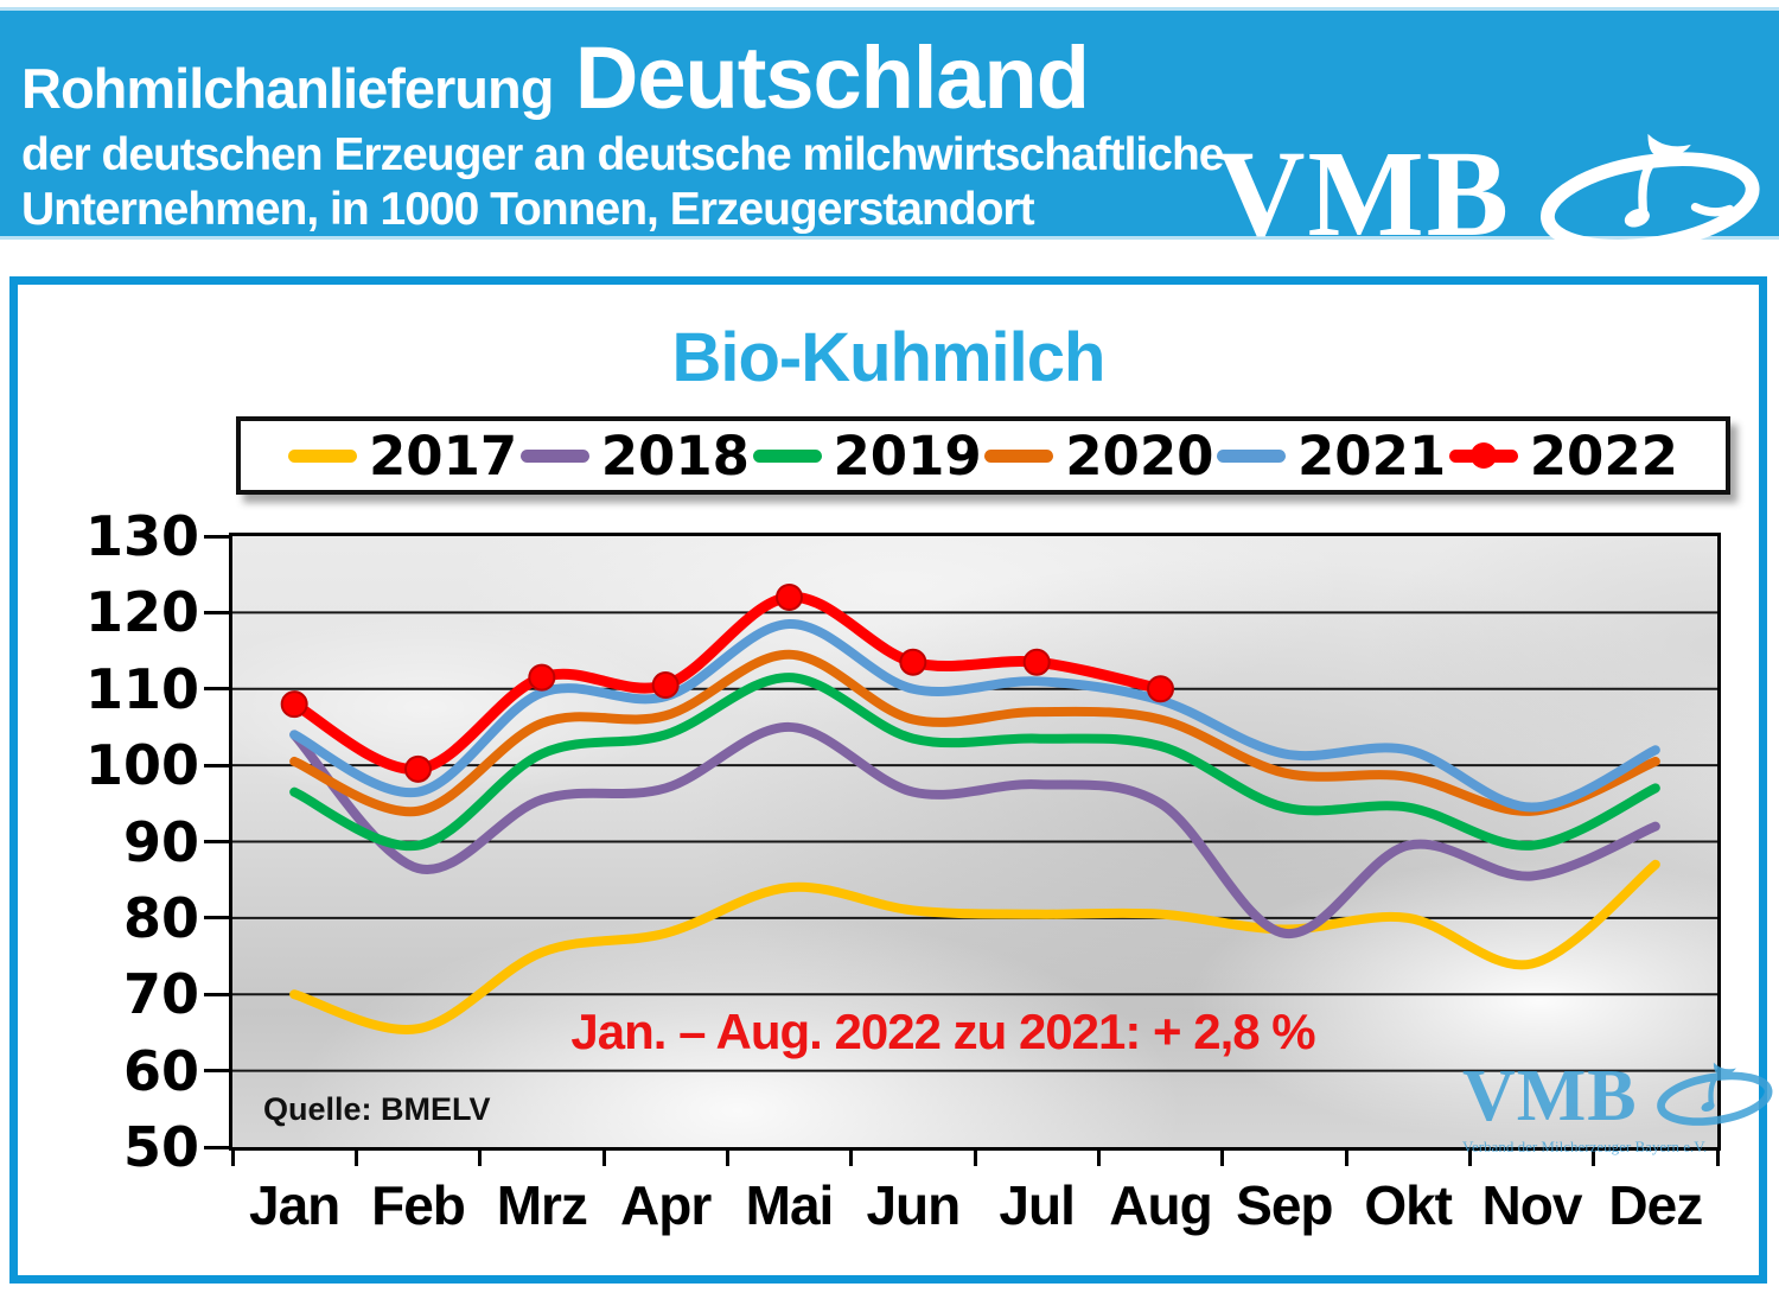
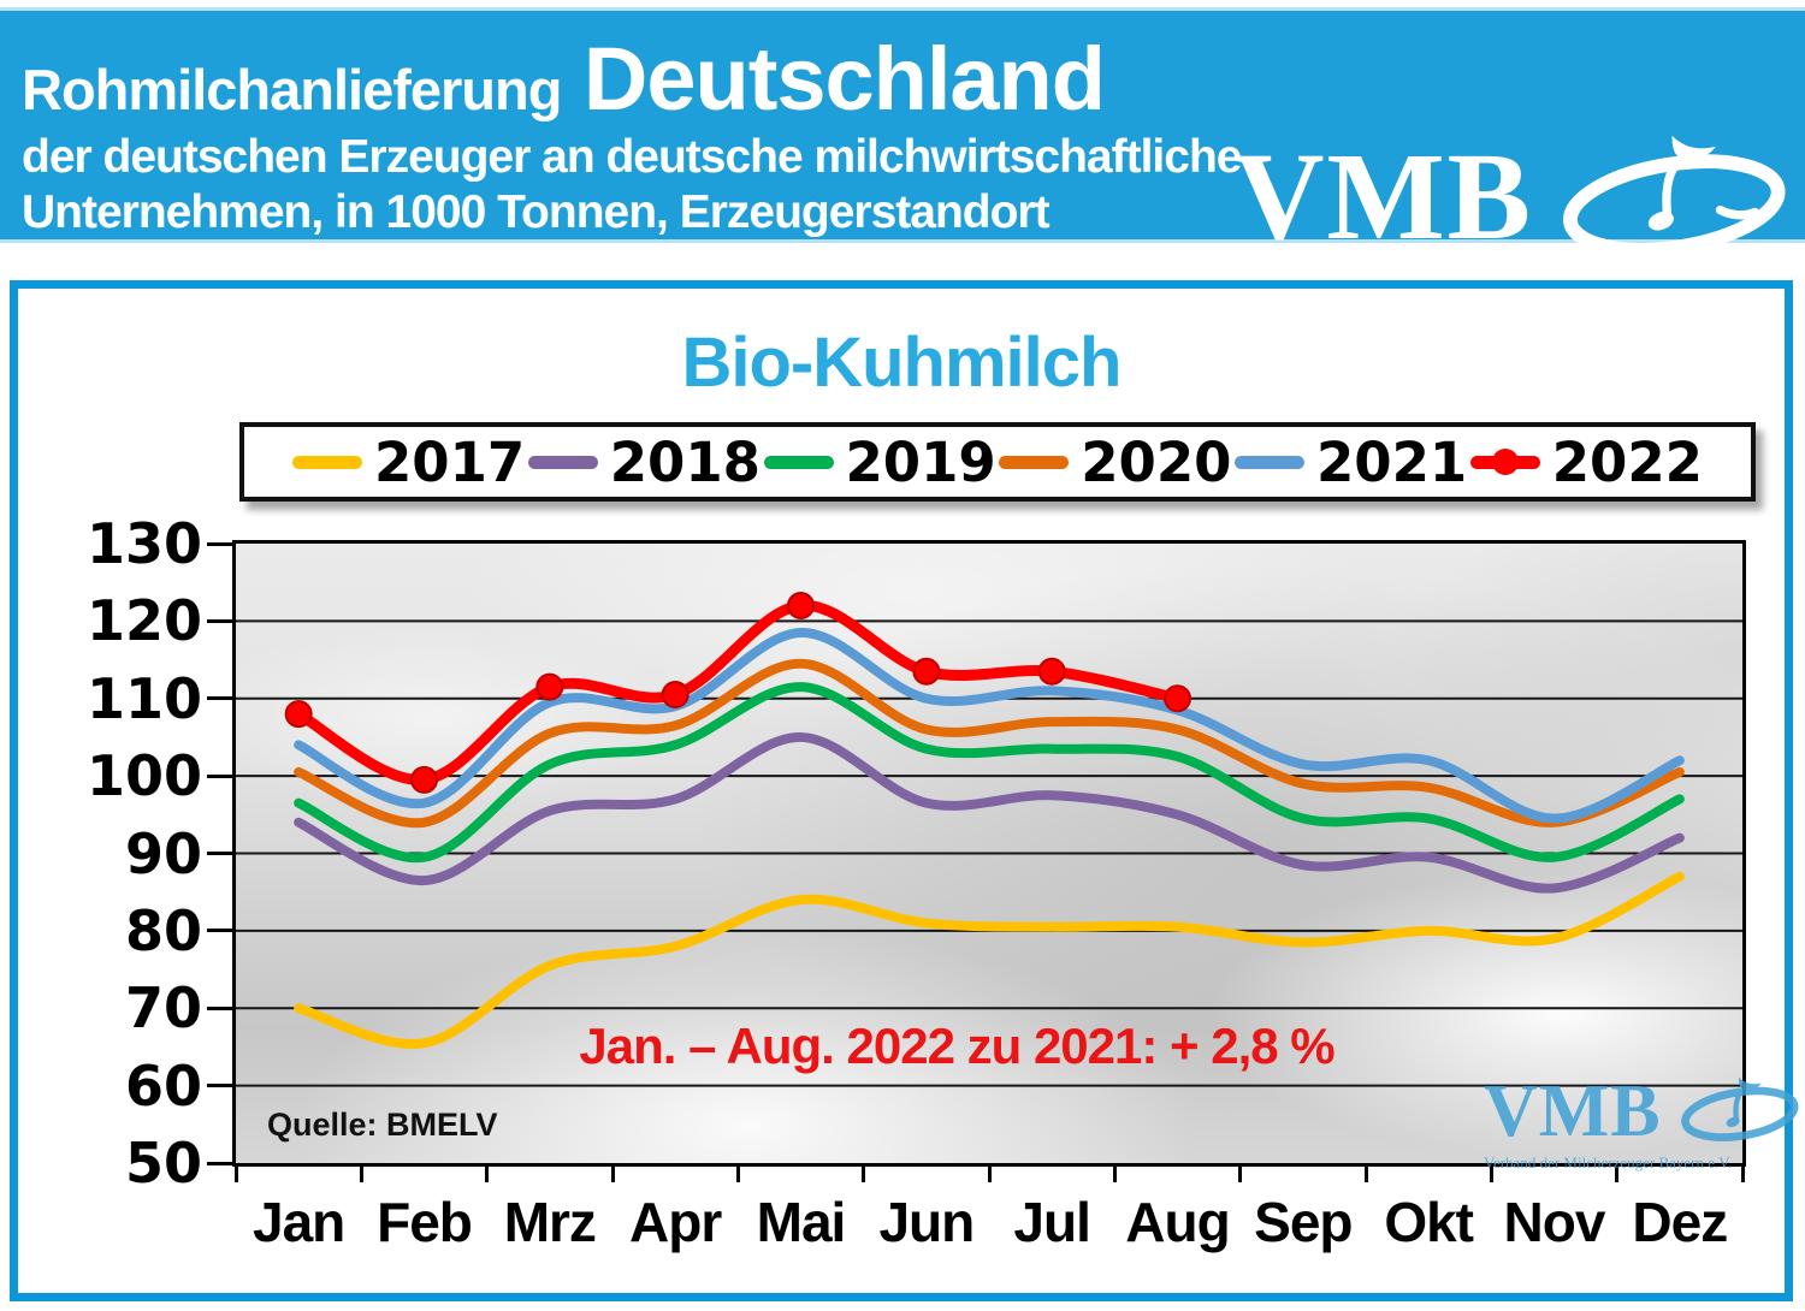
2018/Jan: 104 -> 94
2018/Sep: 78 -> 88
2017/Nov: 74 -> 79
